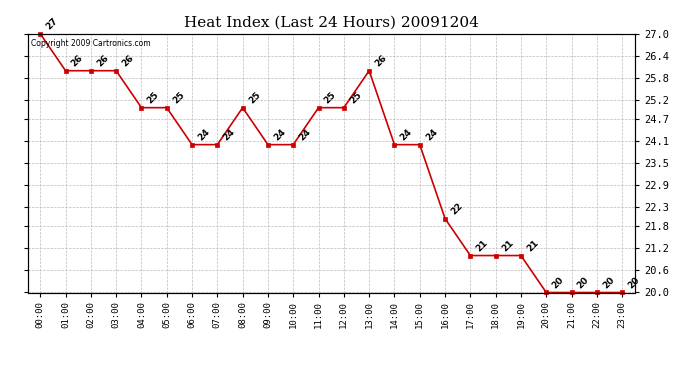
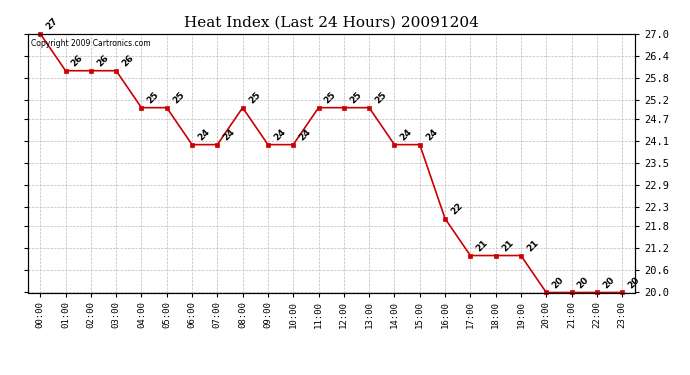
13:00: 26 -> 25
